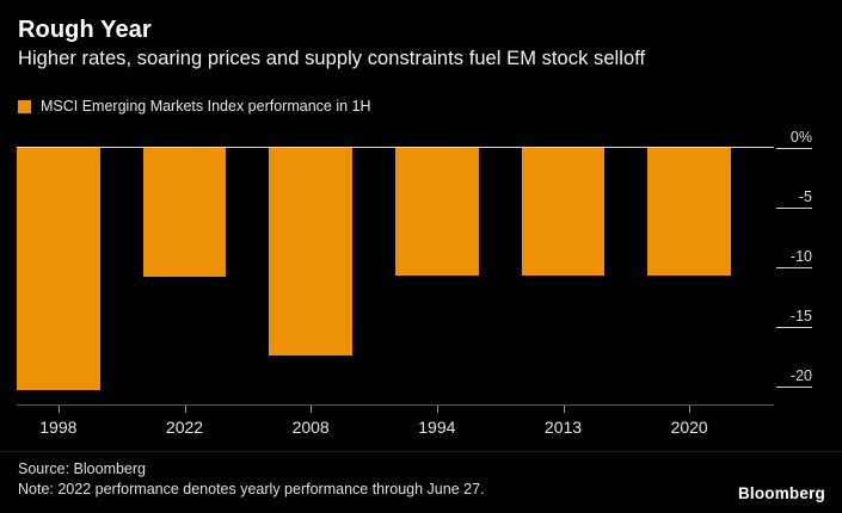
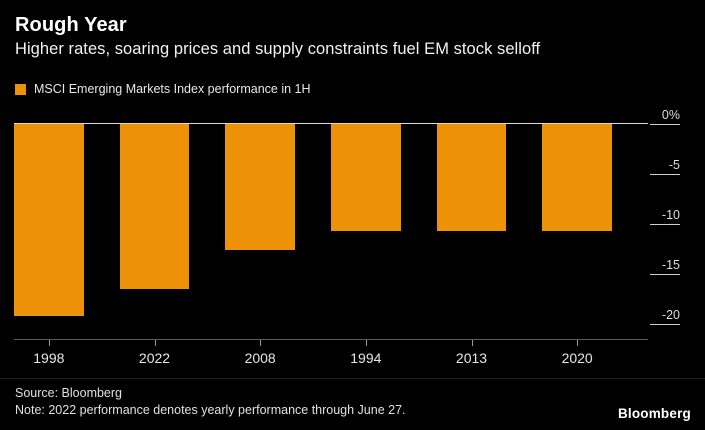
1998: -20.3% -> -19.2%
2022: -10.8% -> -16.5%
2008: -17.4% -> -12.6%
